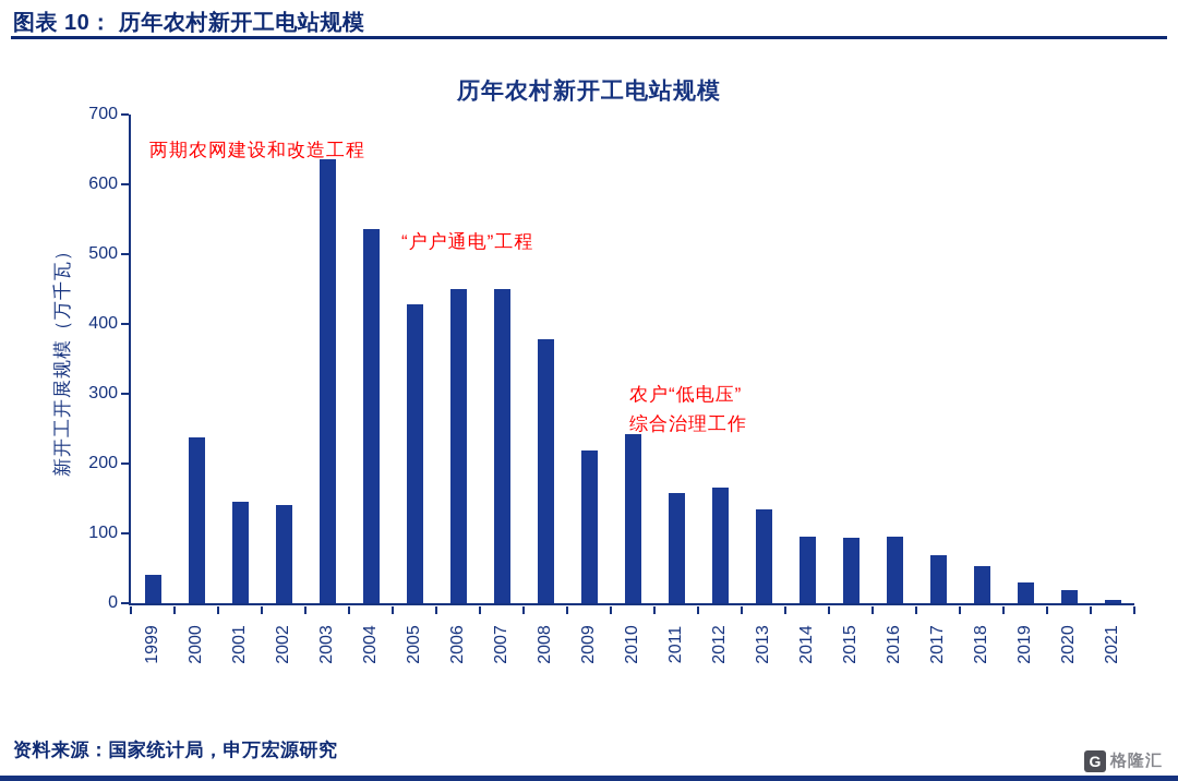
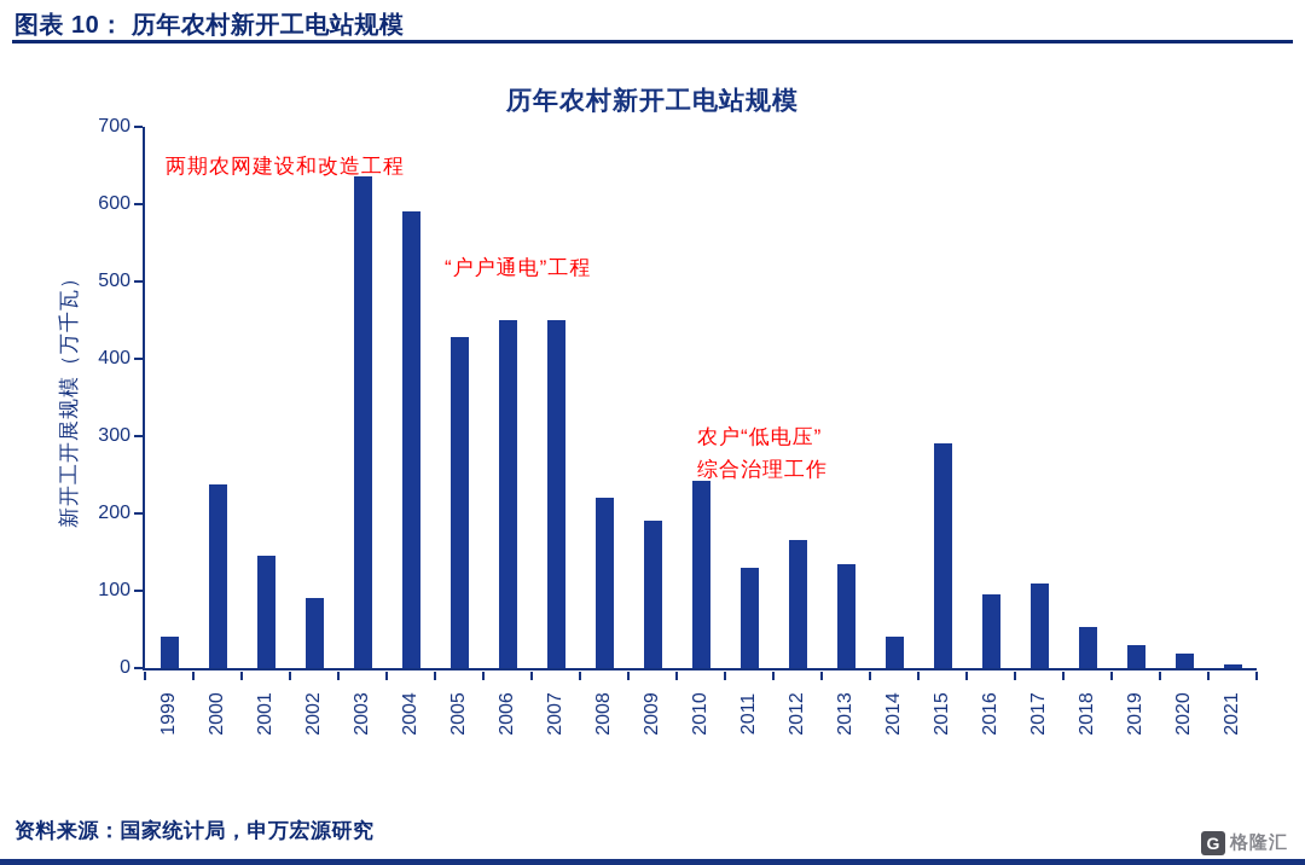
2002: 140 -> 90
2004: 540 -> 590
2008: 380 -> 220
2009: 220 -> 190
2011: 160 -> 130
2014: 100 -> 40
2015: 90 -> 290
2017: 70 -> 110
